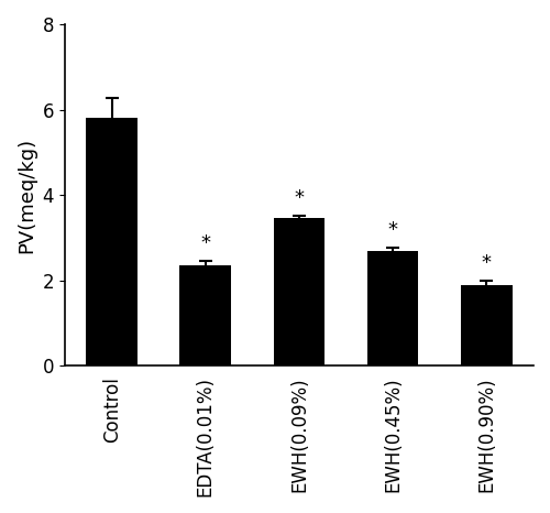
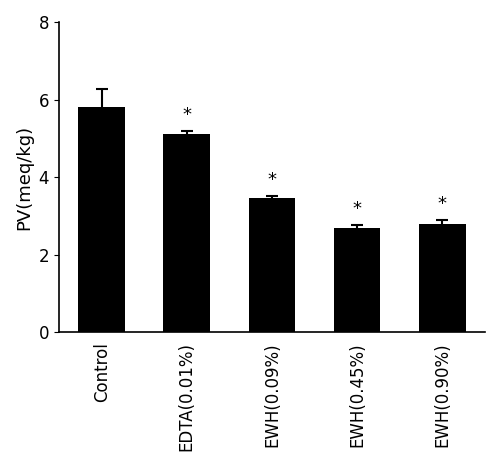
EDTA(0.01%): 2.35 -> 5.10
EWH(0.90%): 1.90 -> 2.80
